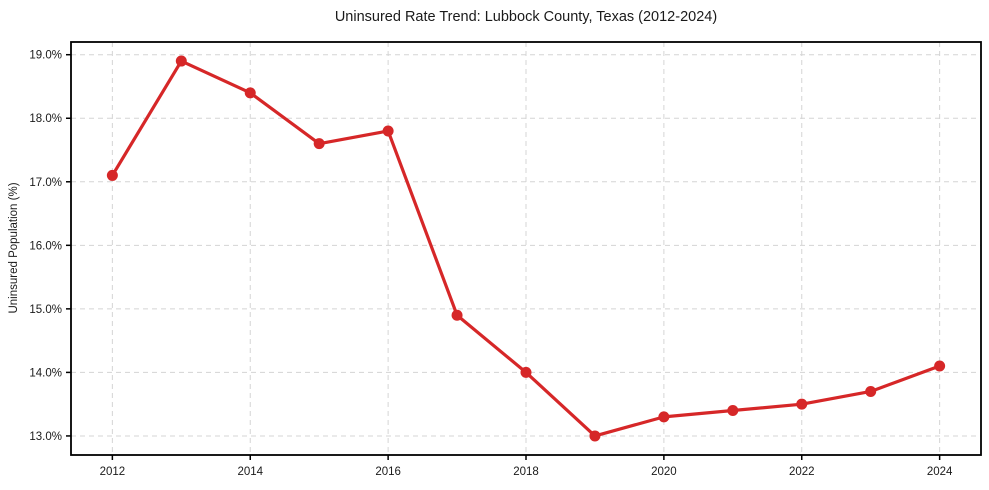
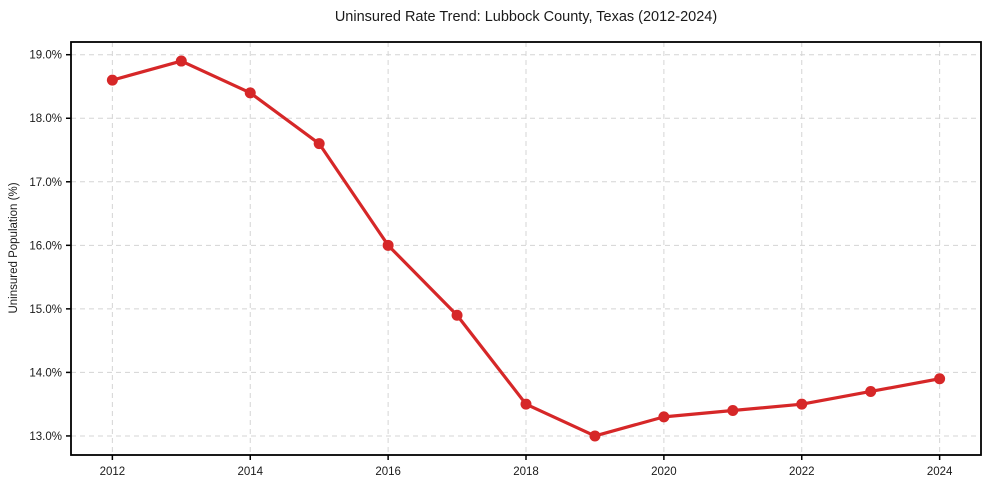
2012: 17.1% -> 18.6%
2016: 17.8% -> 16.0%
2018: 14.0% -> 13.5%
2024: 14.1% -> 13.9%
